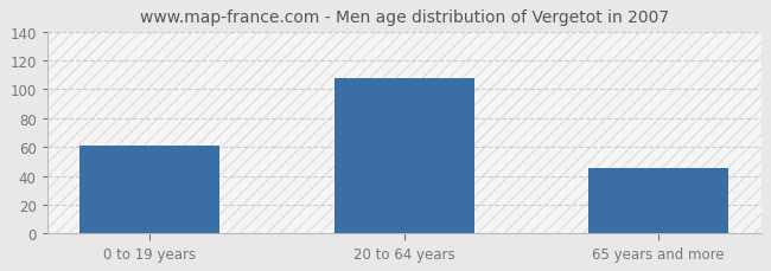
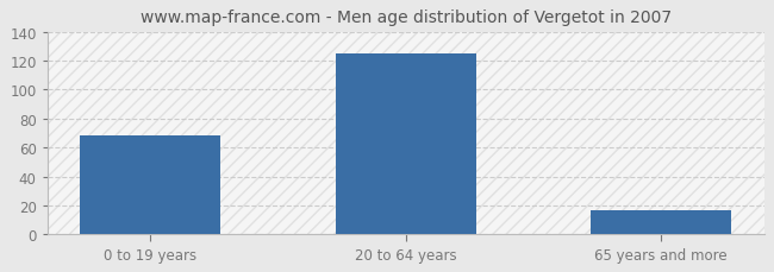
0 to 19 years: 61 -> 68
20 to 64 years: 108 -> 125
65 years and more: 45 -> 17
